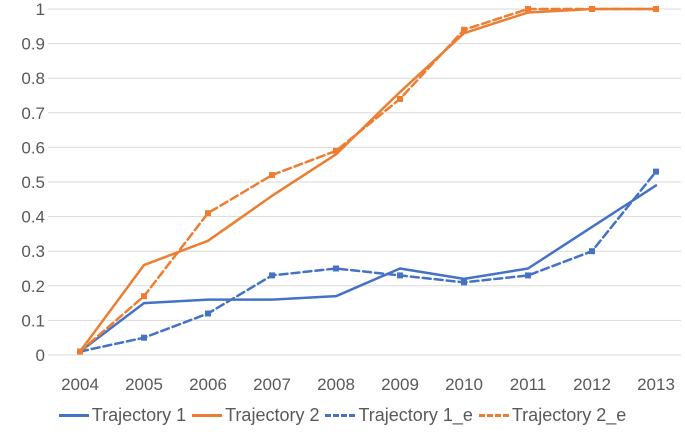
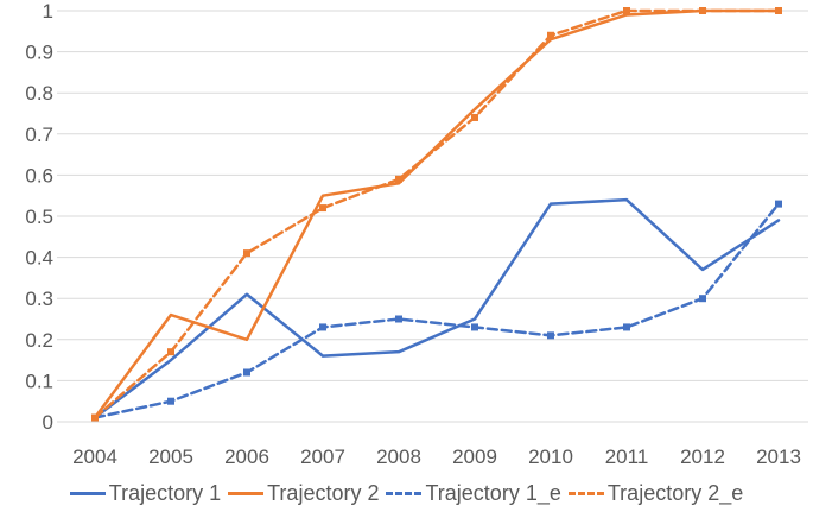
Trajectory 1/2006: 0.16 -> 0.31
Trajectory 2/2006: 0.33 -> 0.20
Trajectory 2/2007: 0.46 -> 0.55
Trajectory 1/2010: 0.22 -> 0.53
Trajectory 1/2011: 0.25 -> 0.54
